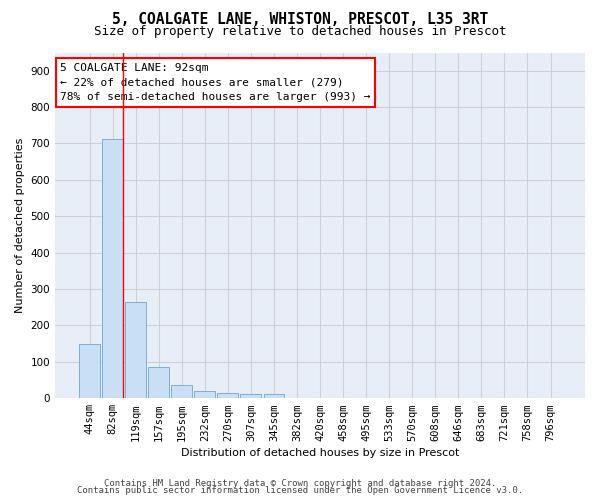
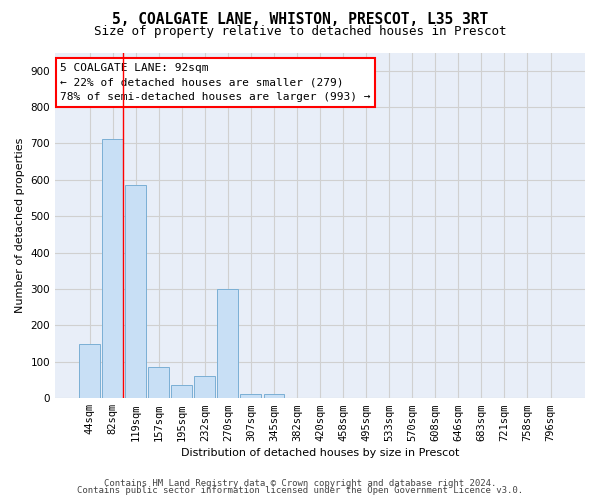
119sqm: 263 -> 585
232sqm: 21 -> 60
270sqm: 14 -> 300
